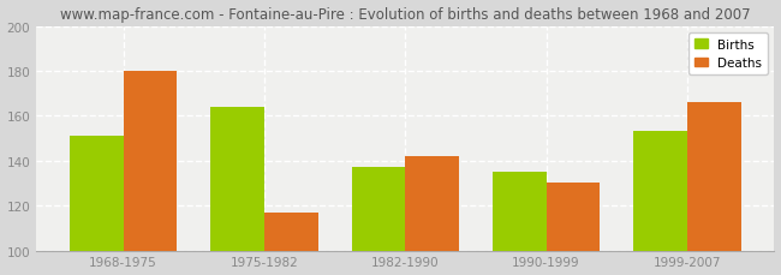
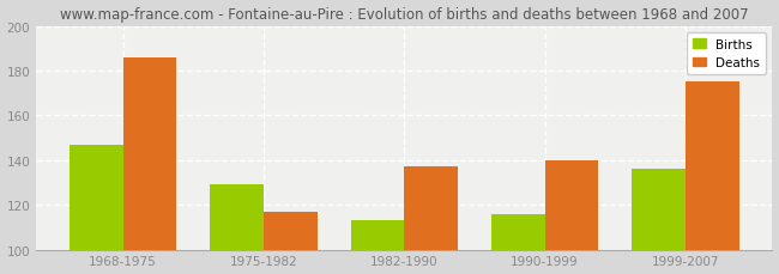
Births/1968-1975: 151 -> 147
Deaths/1968-1975: 180 -> 186
Births/1975-1982: 164 -> 129
Births/1982-1990: 137 -> 113
Deaths/1982-1990: 142 -> 137
Births/1990-1999: 135 -> 116
Deaths/1990-1999: 130 -> 140
Births/1999-2007: 153 -> 136
Deaths/1999-2007: 166 -> 175
